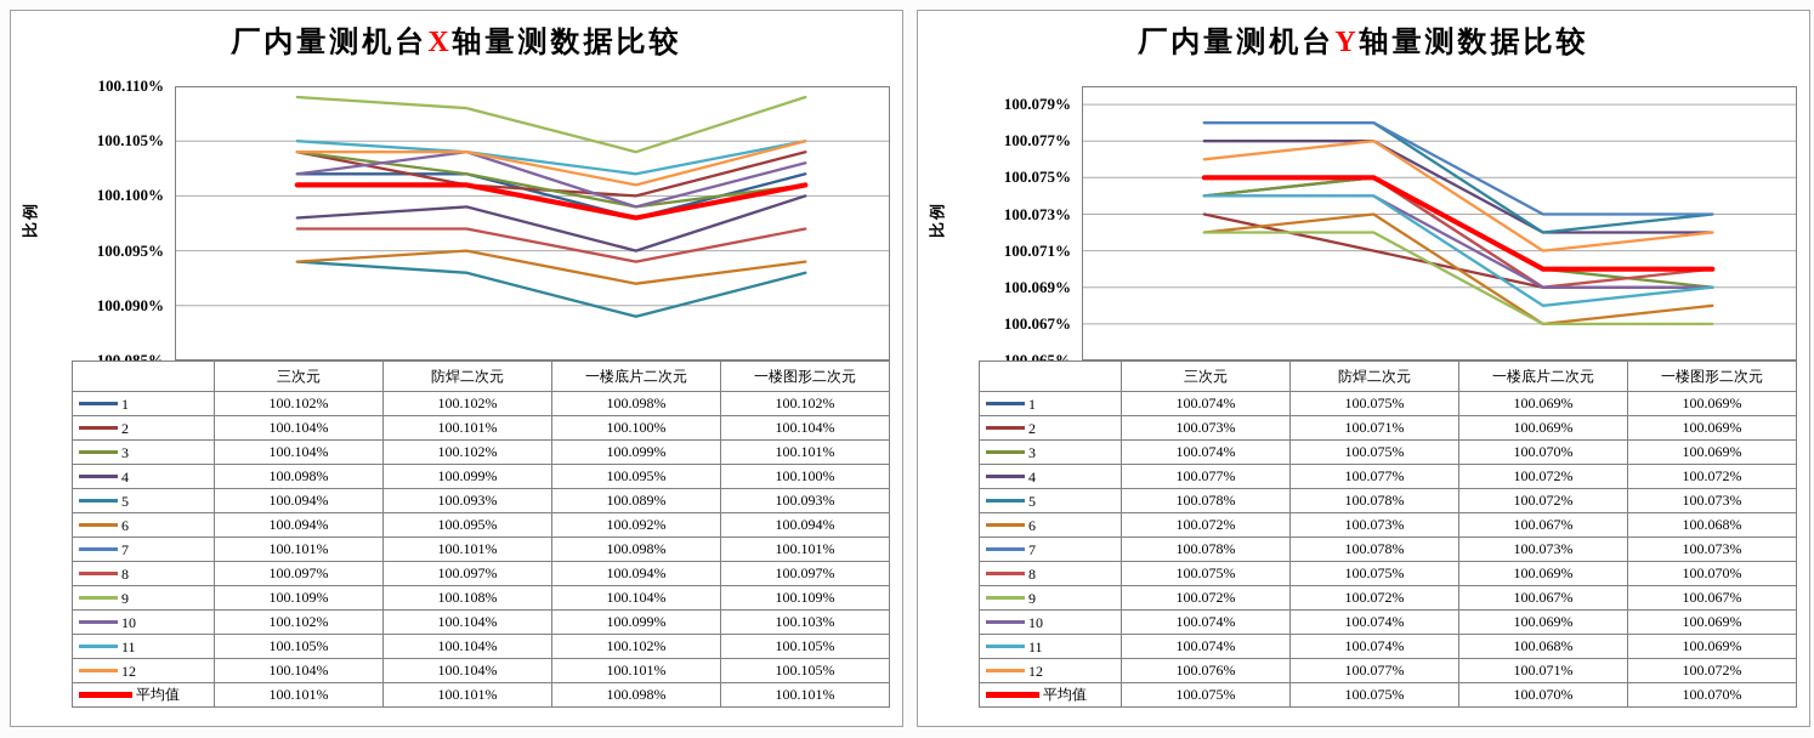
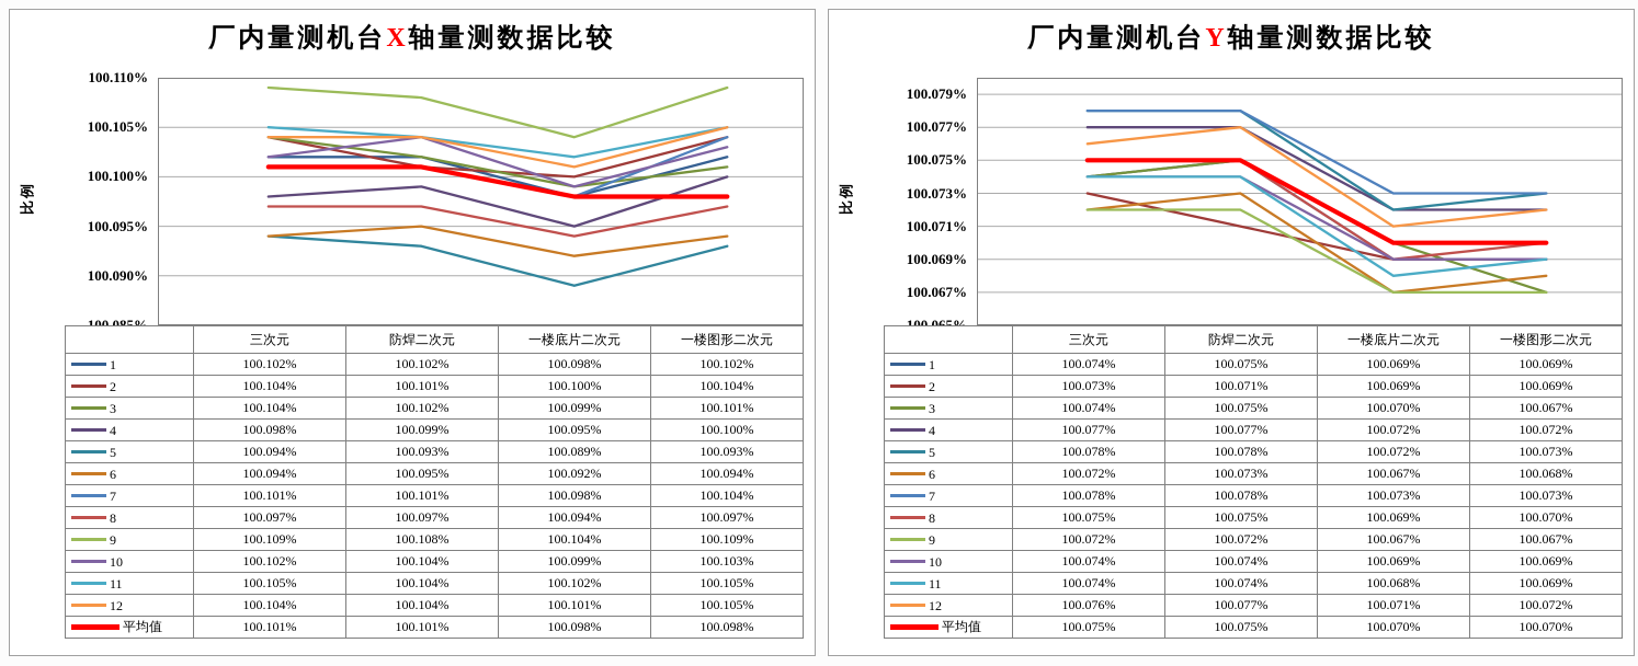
厂内量测机台X轴量测数据比较/7/一楼图形二次元: 100.101% -> 100.104%
厂内量测机台X轴量测数据比较/平均值/一楼图形二次元: 100.101% -> 100.098%
厂内量测机台Y轴量测数据比较/3/一楼图形二次元: 100.069% -> 100.067%
